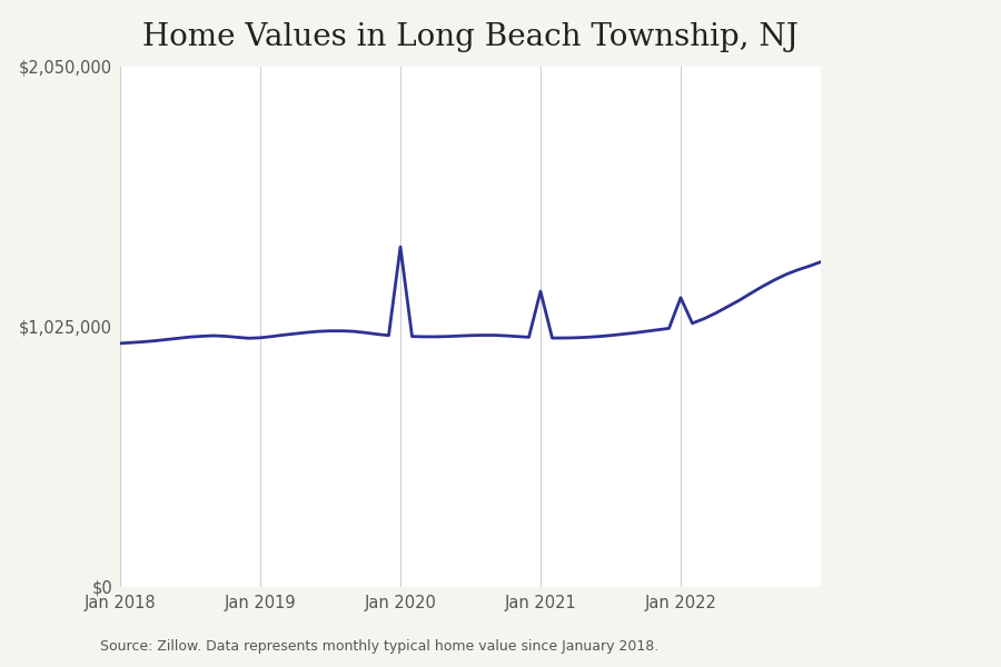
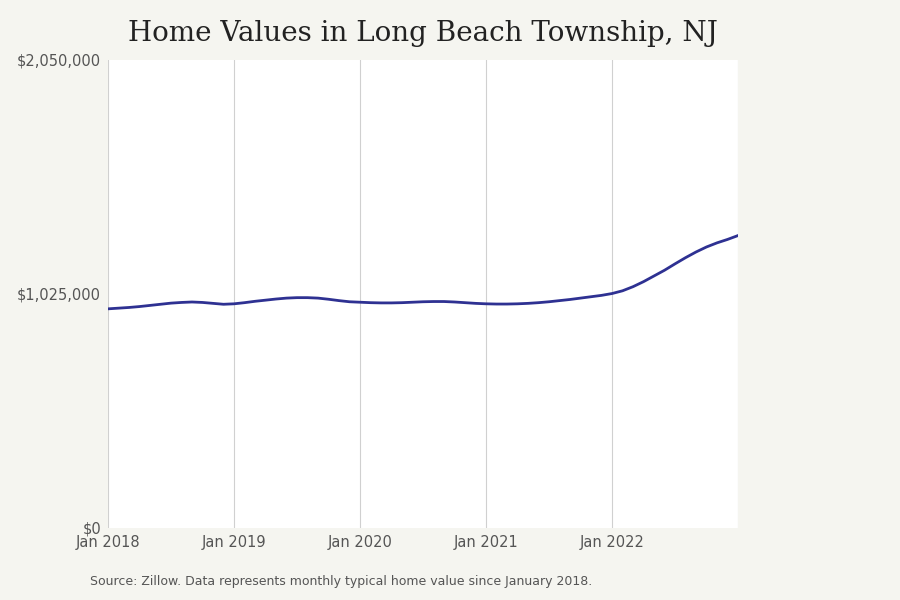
Jan 2020: $1,340,000 -> $989,000
Jan 2021: $1,165,000 -> $982,000
Jan 2022: $1,140,000 -> $1,027,000
